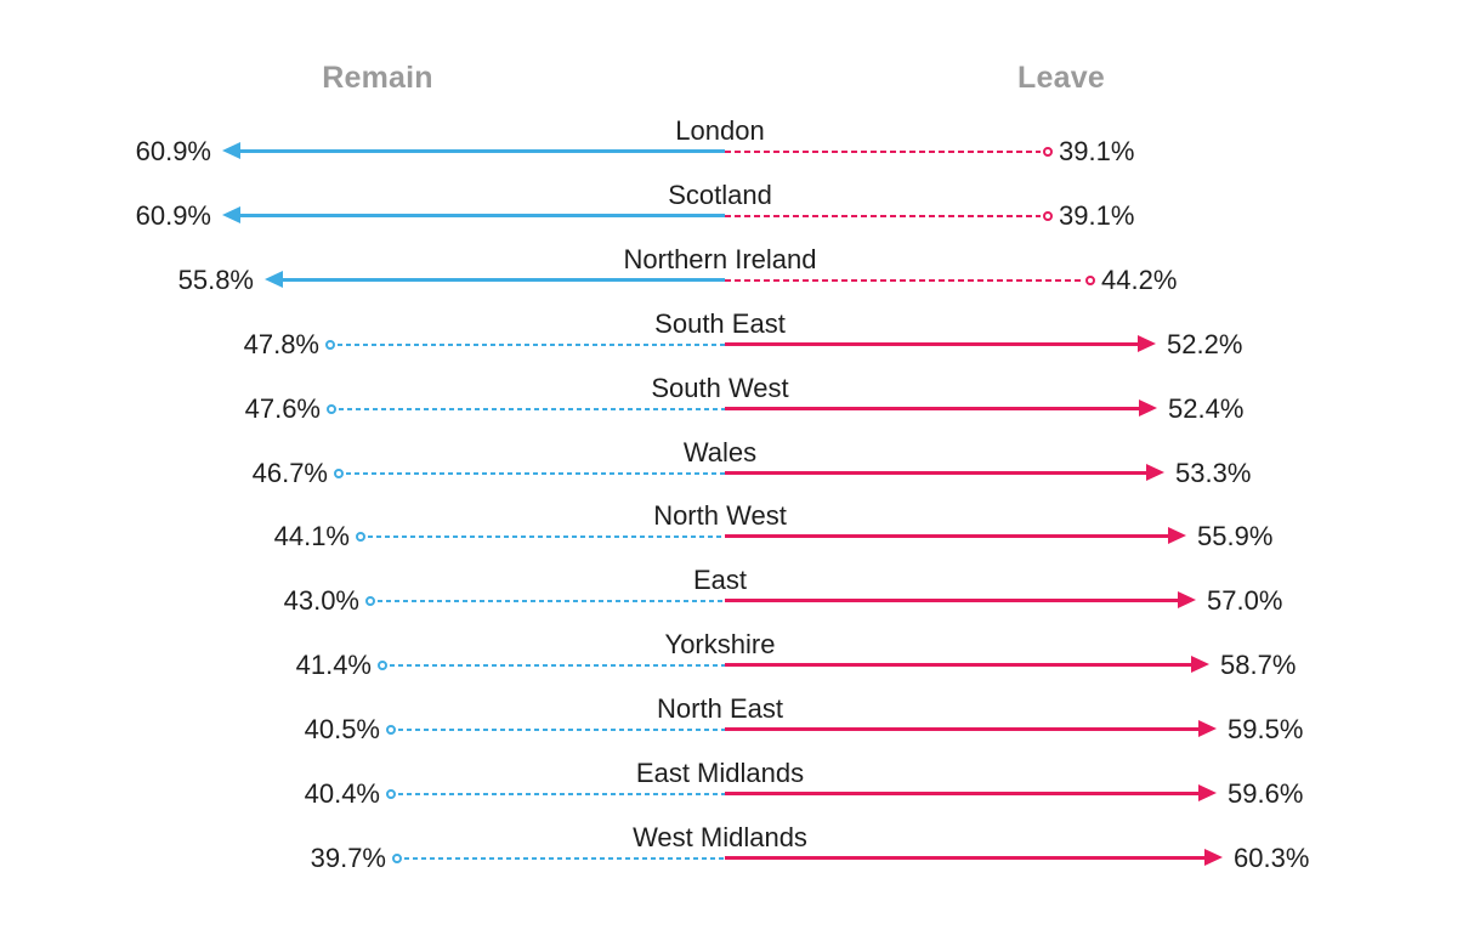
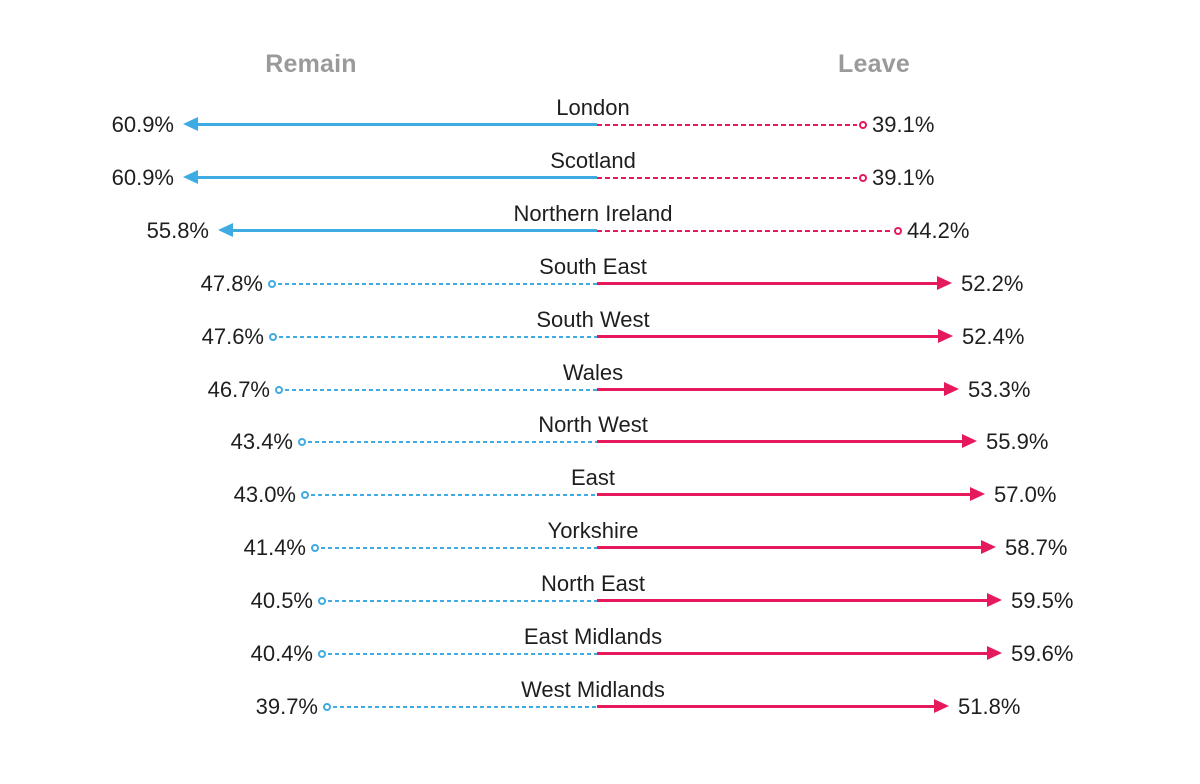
Remain/North West: 44.1% -> 43.4%
Leave/West Midlands: 60.3% -> 51.8%
